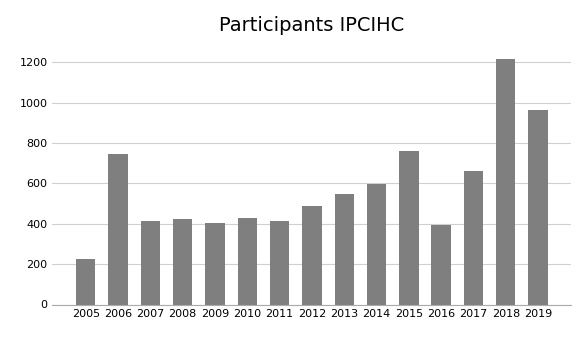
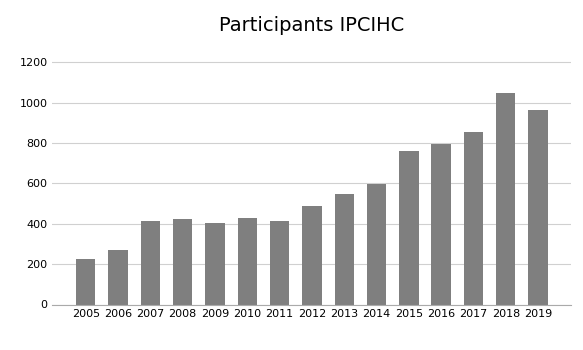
2006: 745 -> 270
2016: 395 -> 795
2017: 660 -> 855
2018: 1215 -> 1045
